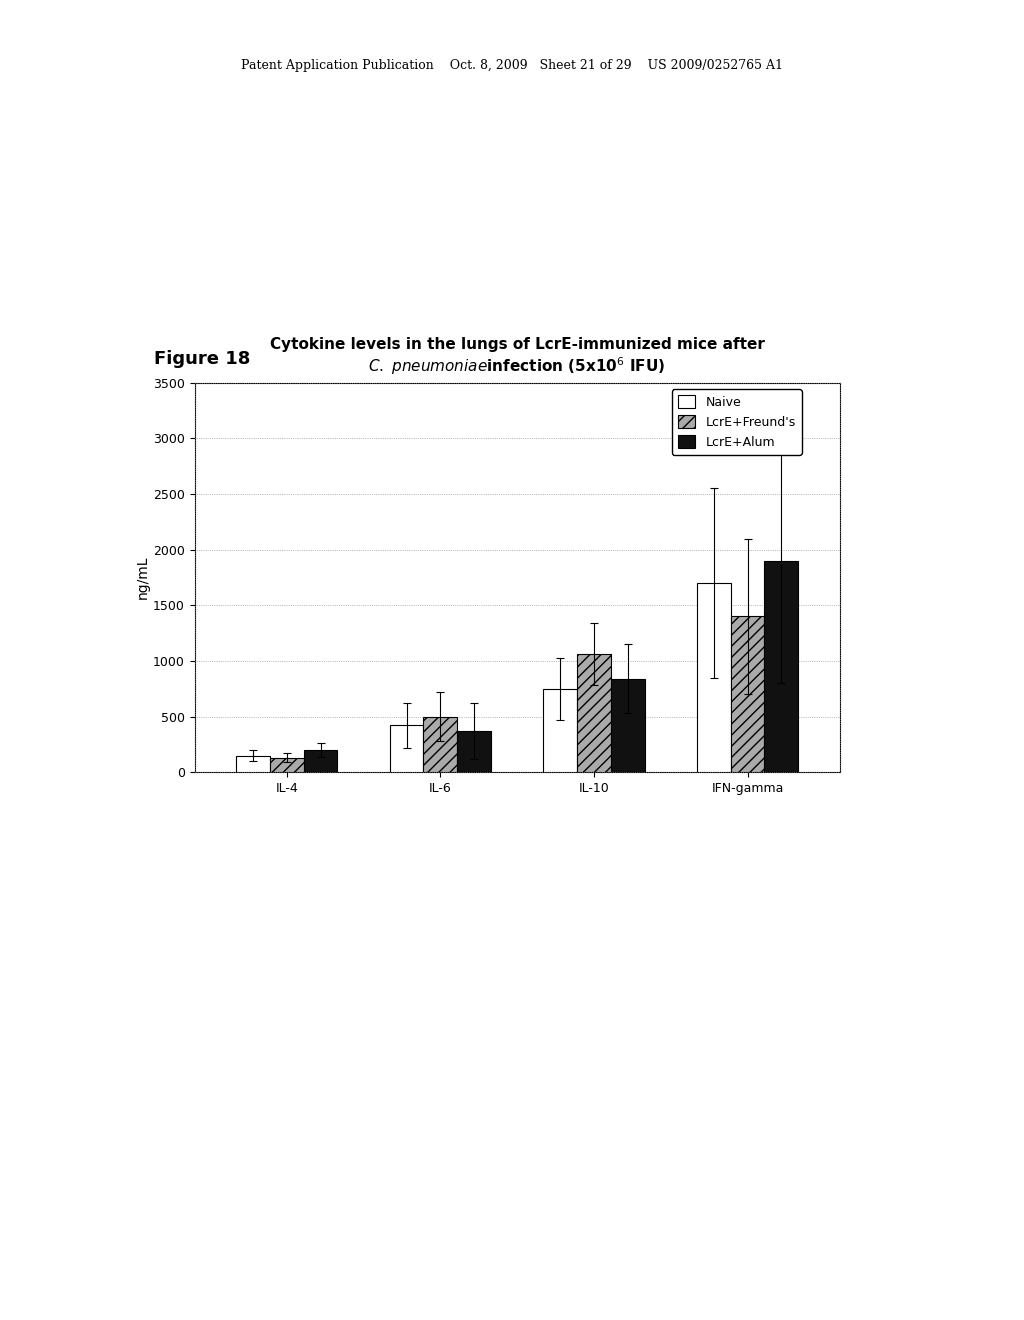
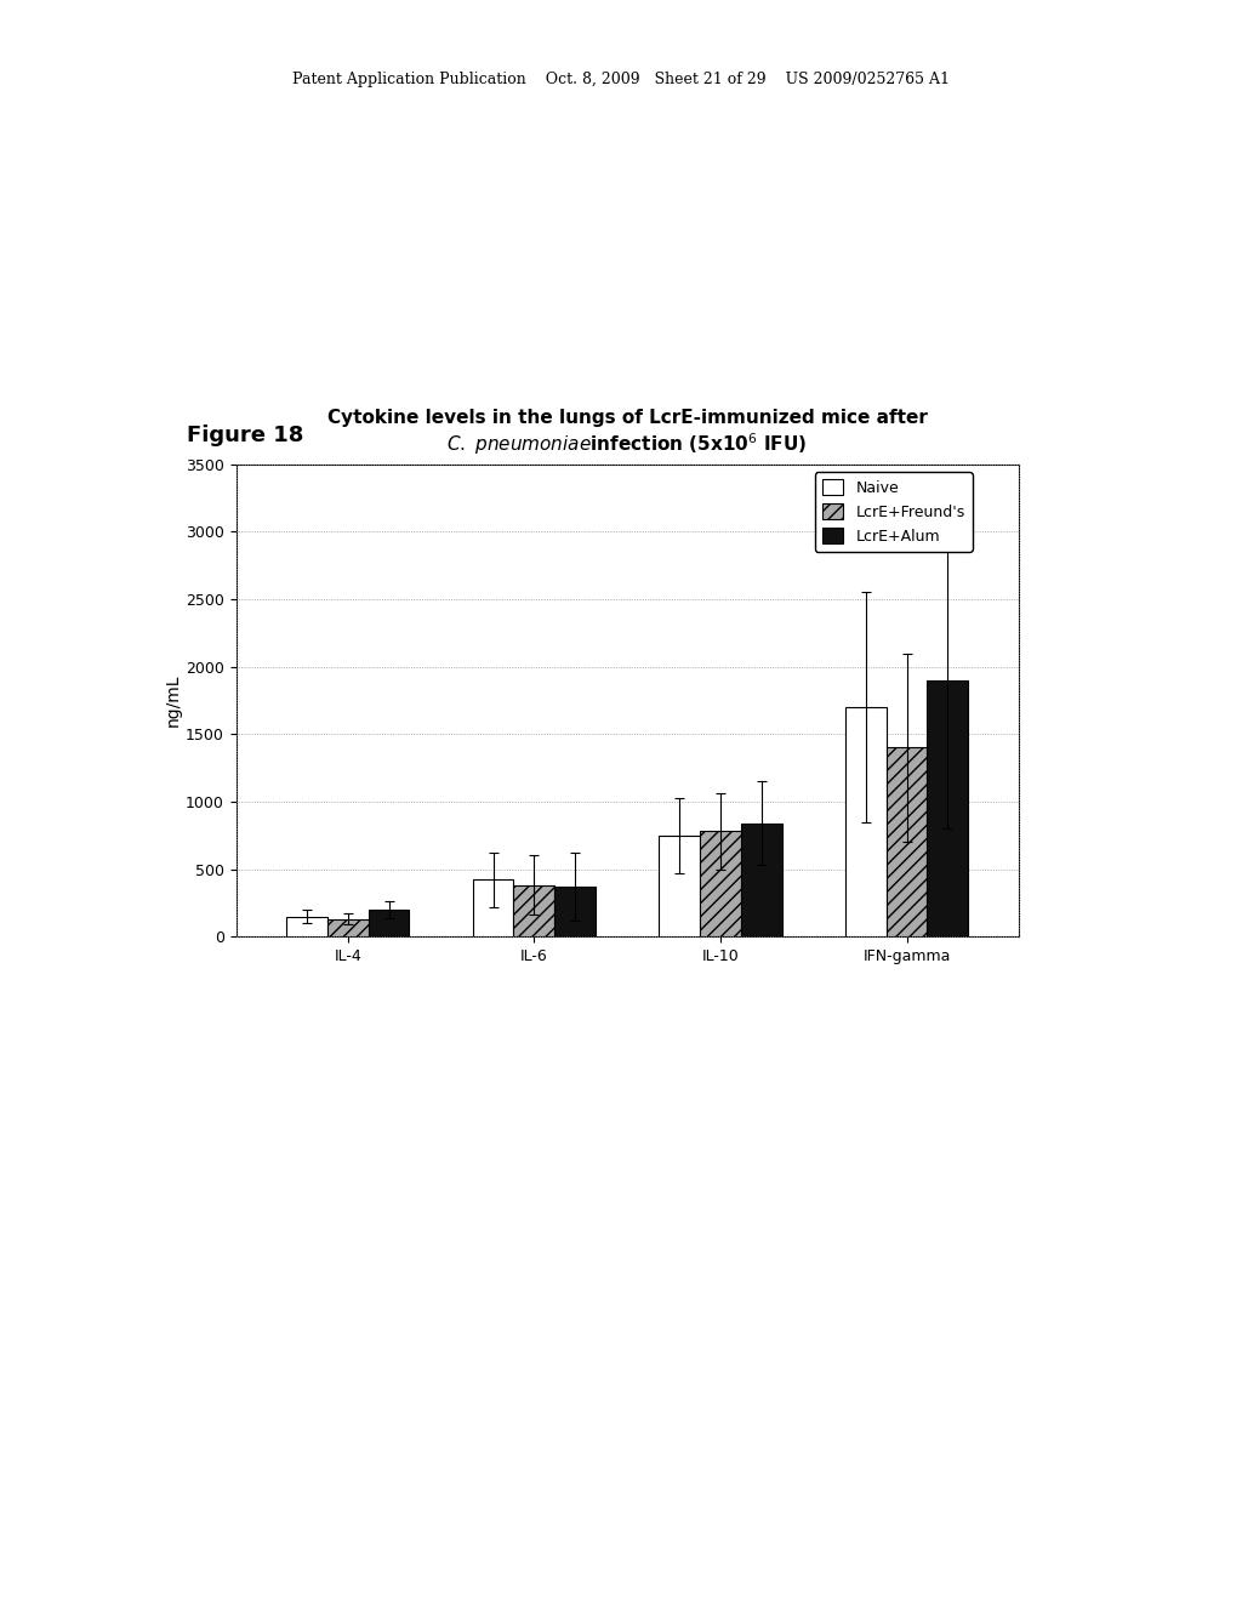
LcrE+Freund's/IL-6: 500 -> 380
LcrE+Freund's/IL-10: 1060 -> 780
